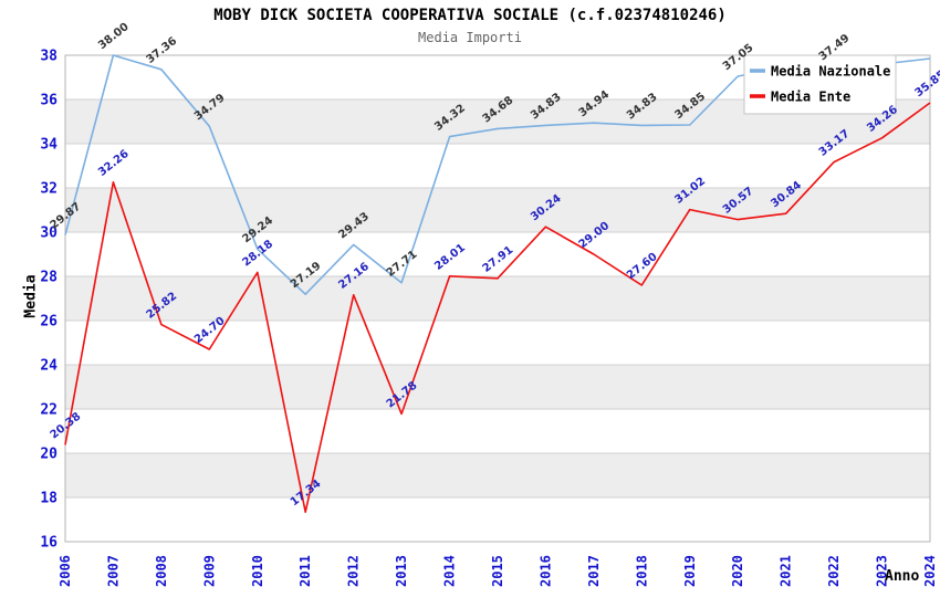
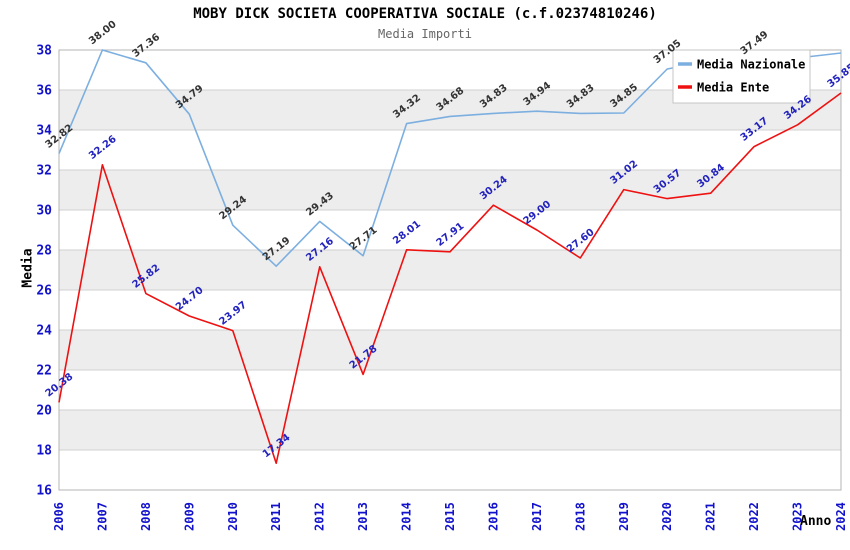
Media Nazionale/2006: 29.87 -> 32.82
Media Ente/2010: 28.18 -> 23.97
